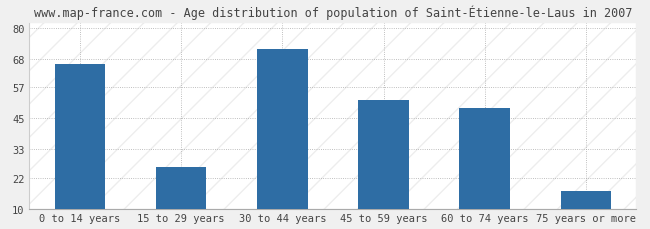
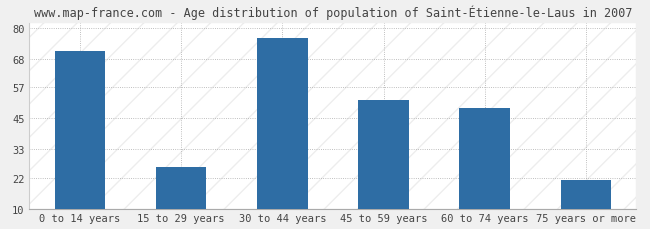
0 to 14 years: 66 -> 71
30 to 44 years: 72 -> 76
75 years or more: 17 -> 21
